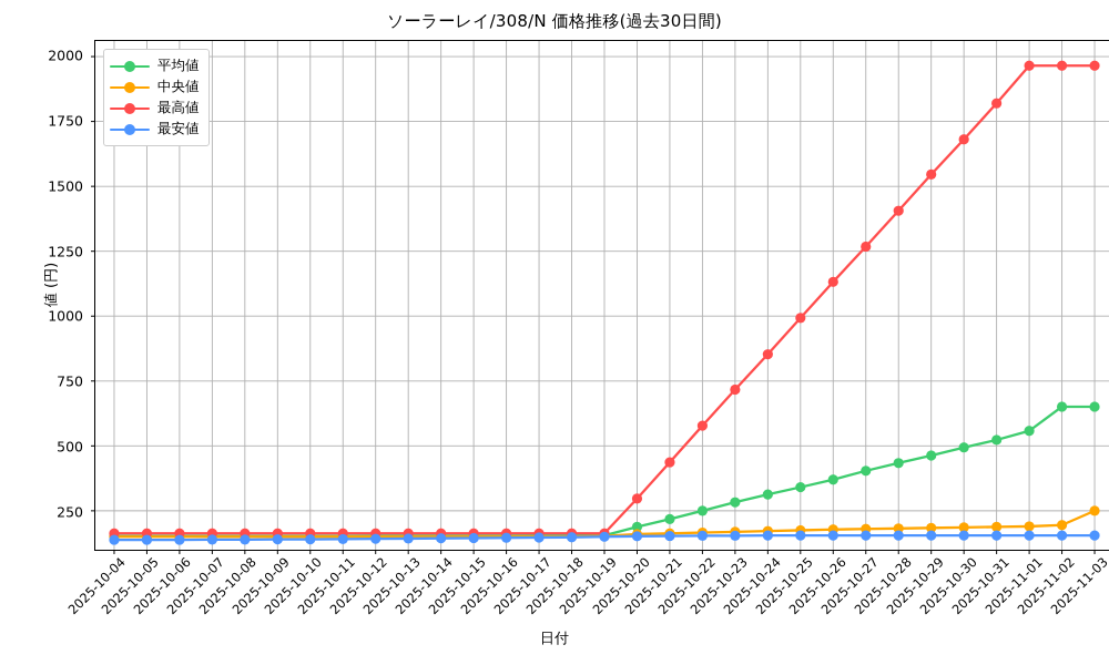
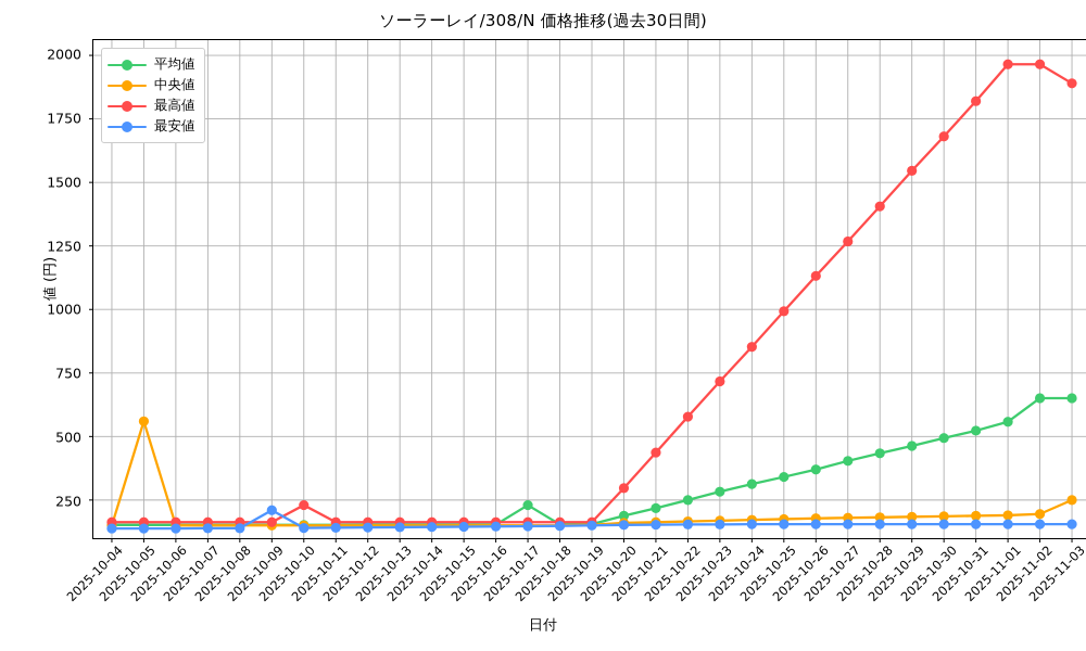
中央値/2025-10-05: 150 -> 560
最安値/2025-10-09: 140 -> 210
最高値/2025-10-10: 160 -> 230
平均値/2025-10-17: 150 -> 230
最高値/2025-11-03: 1960 -> 1890
